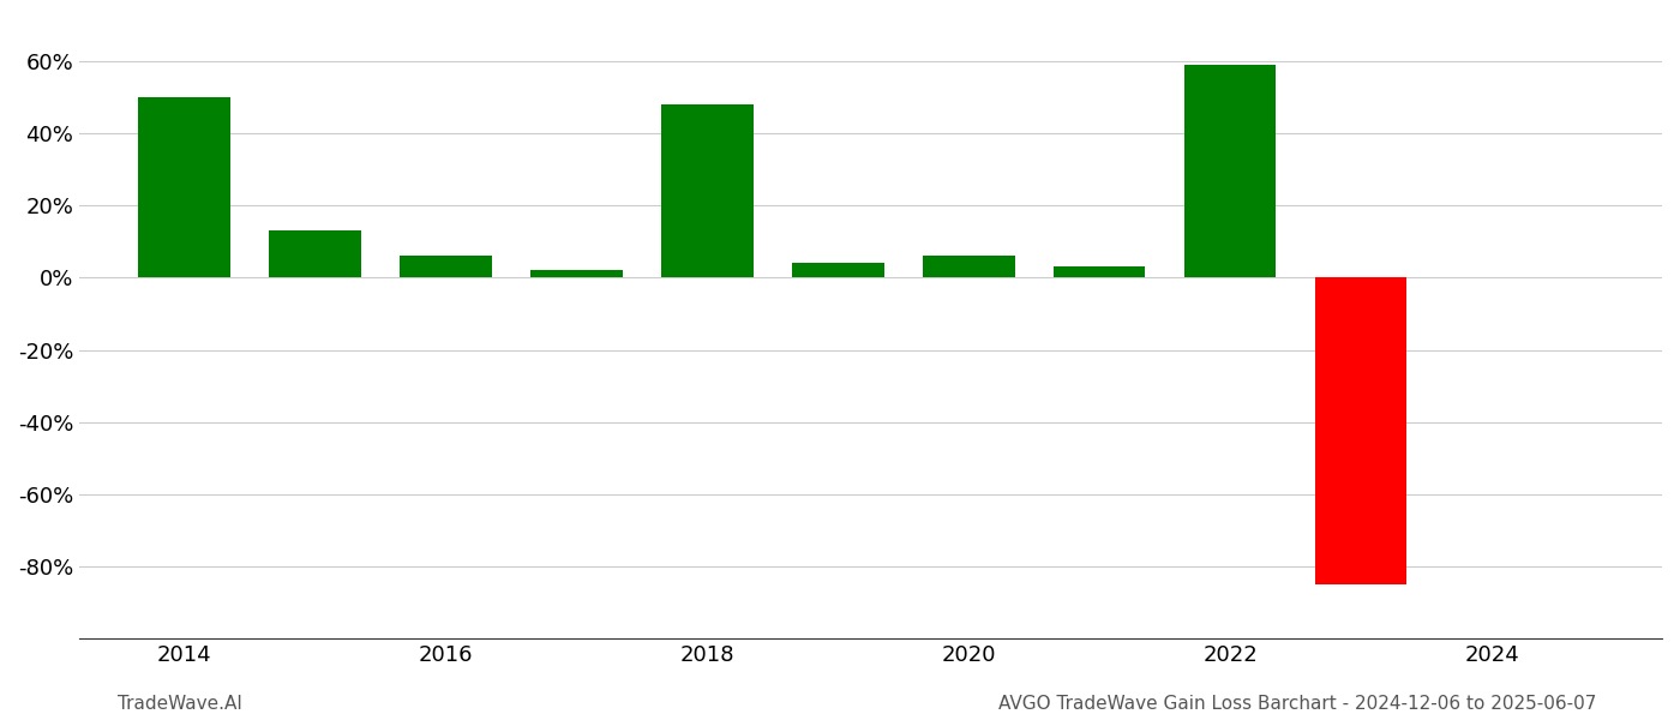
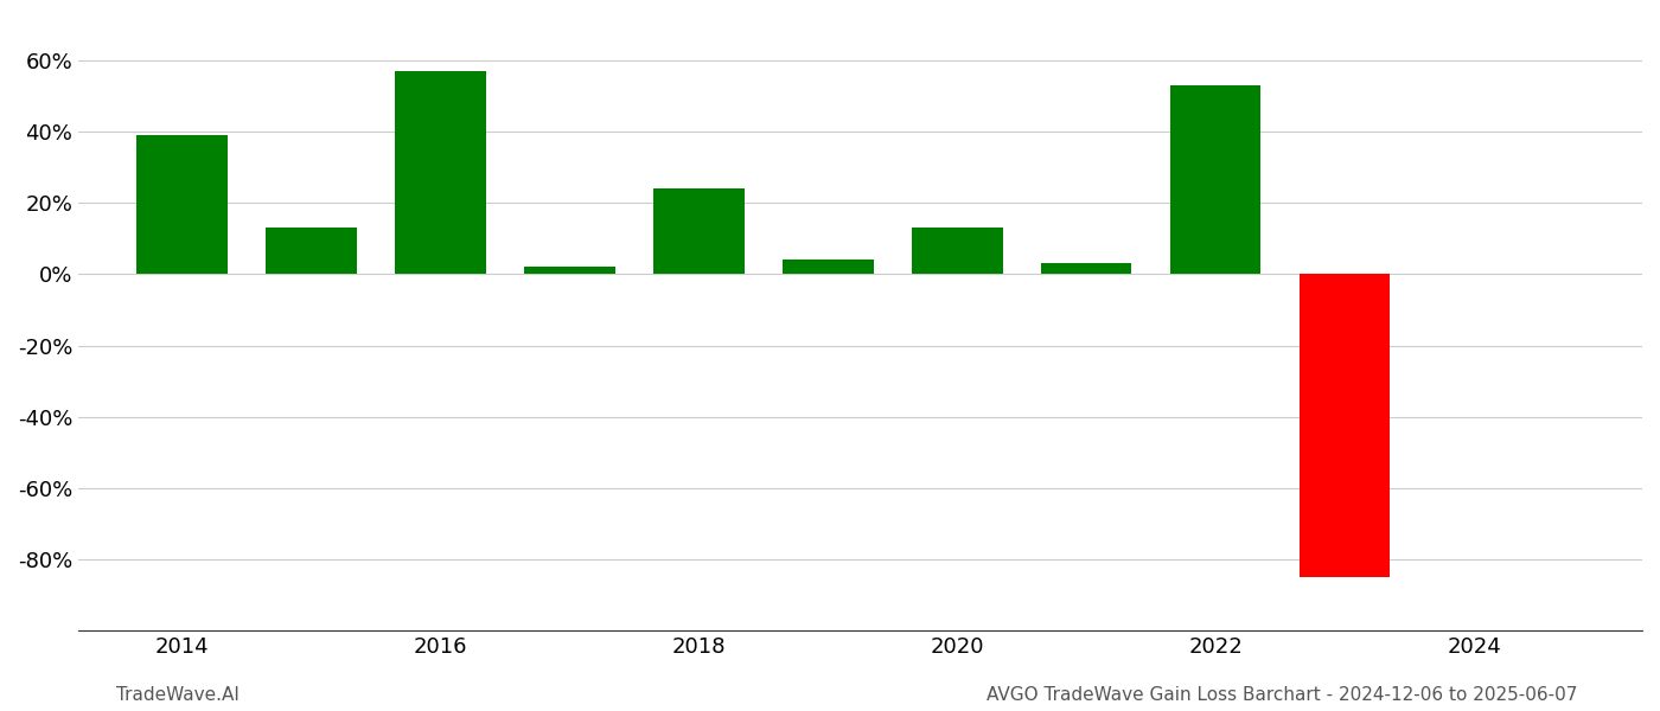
2014: 50% -> 39%
2016: 6% -> 57%
2018: 48% -> 24%
2020: 6% -> 13%
2022: 59% -> 53%
